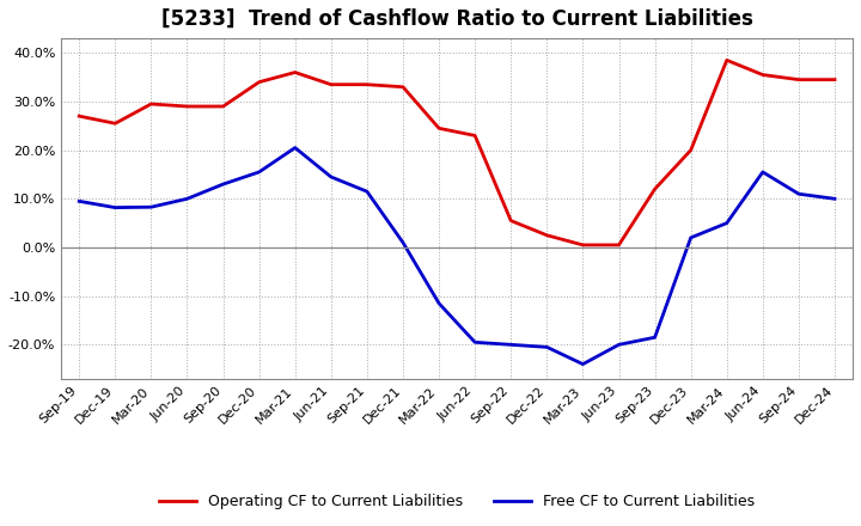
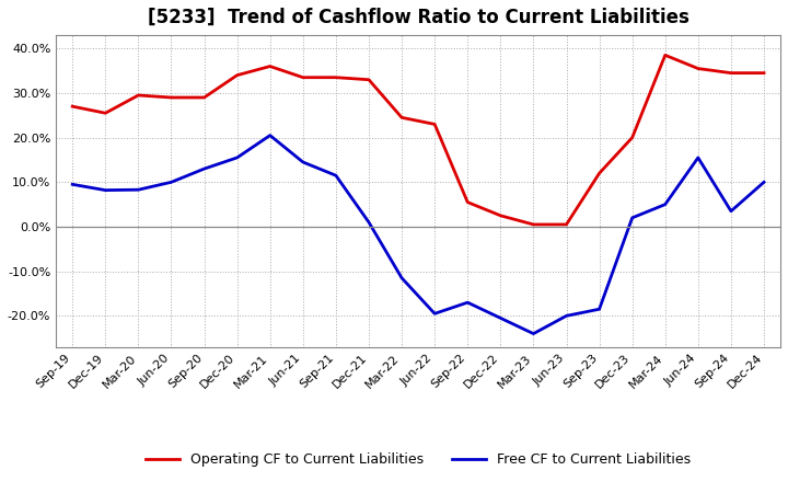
Free CF to Current Liabilities/Sep-22: -20.0% -> -17.0%
Free CF to Current Liabilities/Sep-24: 11.0% -> 3.5%
